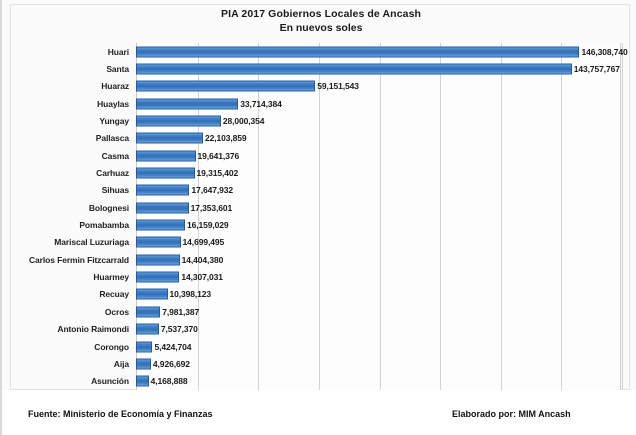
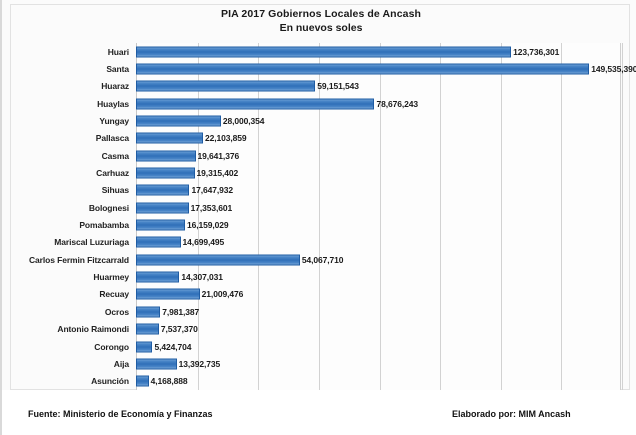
Huari: 146,308,740 -> 123,736,301
Santa: 143,757,767 -> 149,535,390
Huaylas: 33,714,384 -> 78,676,243
Carlos Fermin Fitzcarrald: 14,404,380 -> 54,067,710
Recuay: 10,398,123 -> 21,009,476
Aija: 4,926,692 -> 13,392,735
